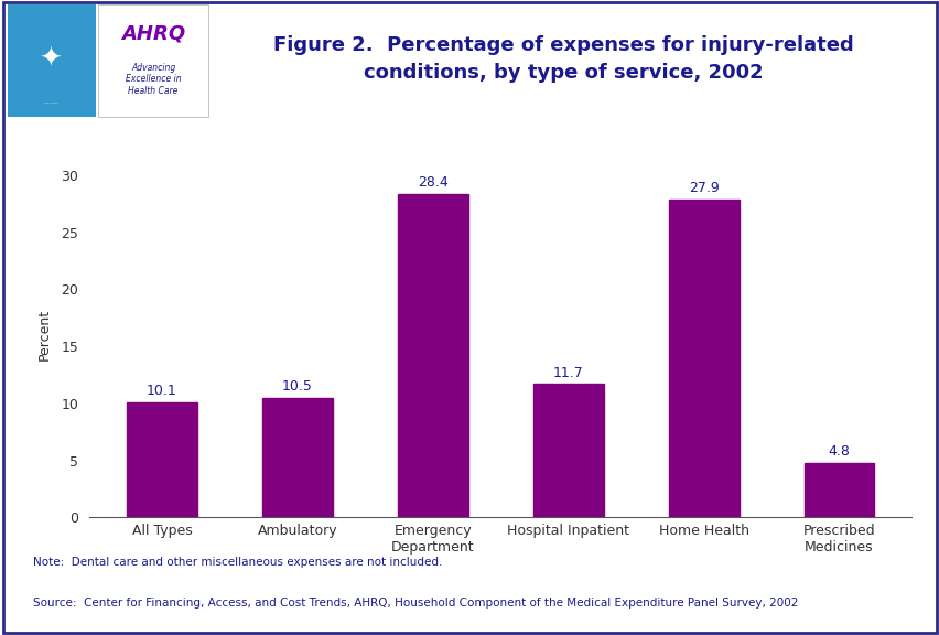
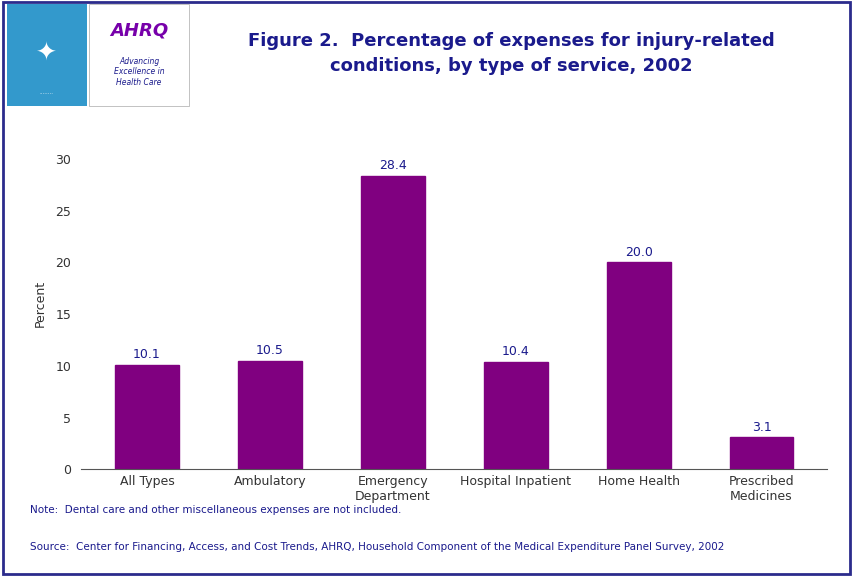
Hospital Inpatient: 11.7 -> 10.4
Home Health: 27.9 -> 20.0
Prescribed Medicines: 4.8 -> 3.1
